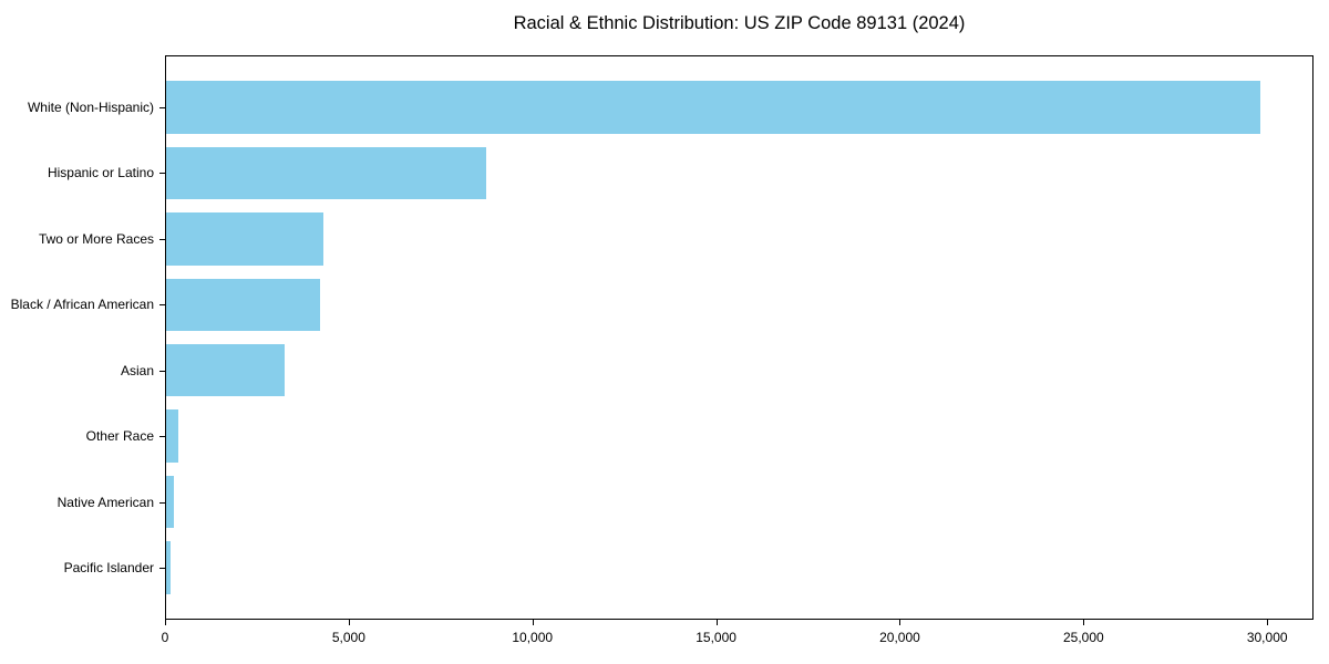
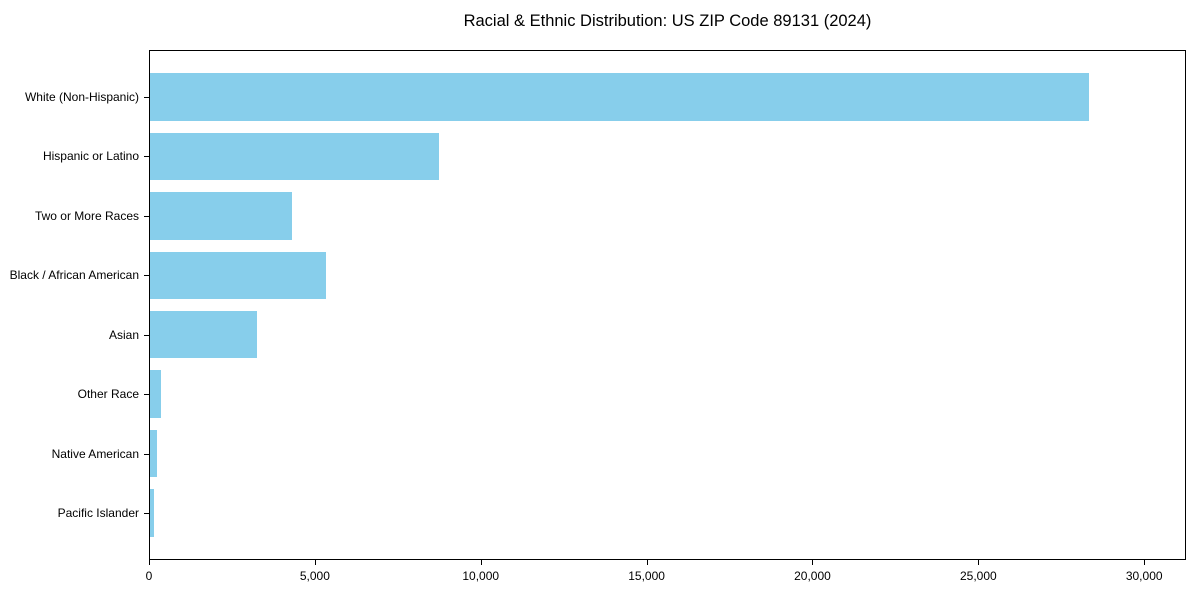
White (Non-Hispanic): 29800 -> 28300
Black / African American: 4200 -> 5300
